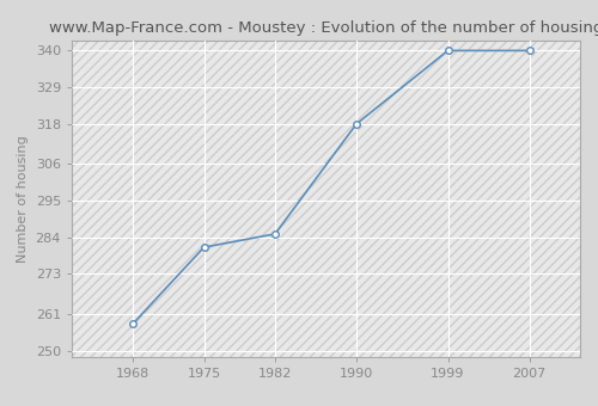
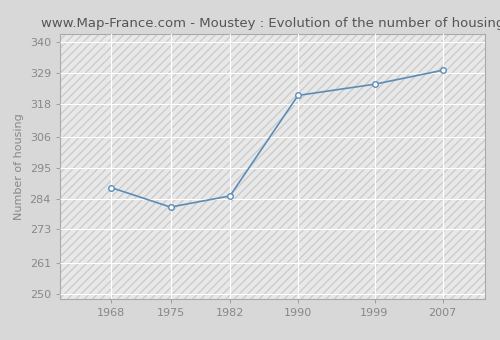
1968: 258 -> 288
1990: 318 -> 321
1999: 340 -> 325
2007: 340 -> 330
